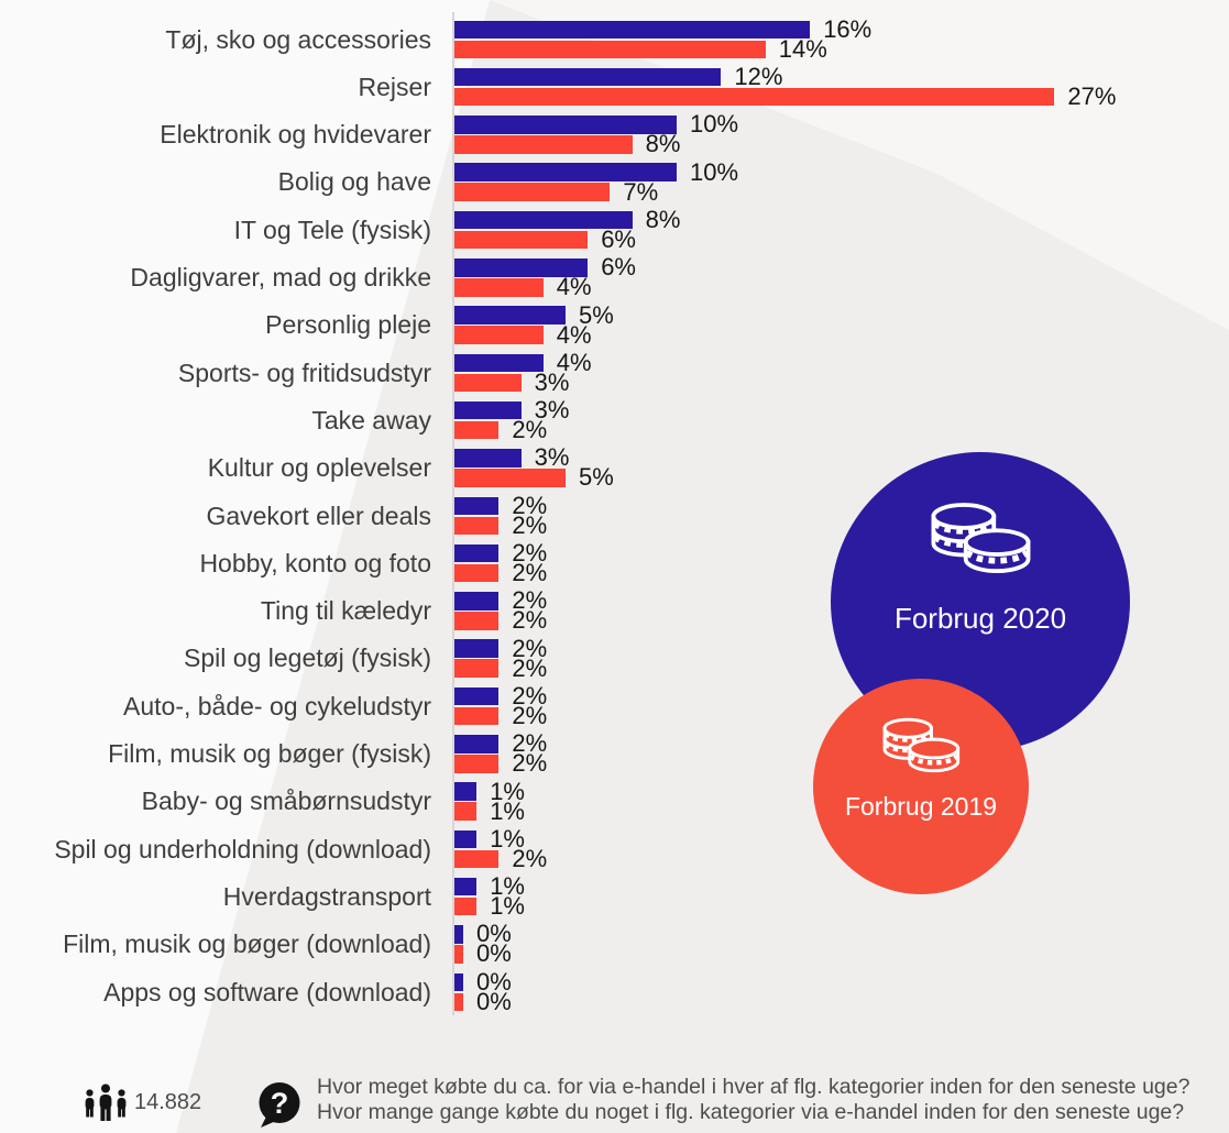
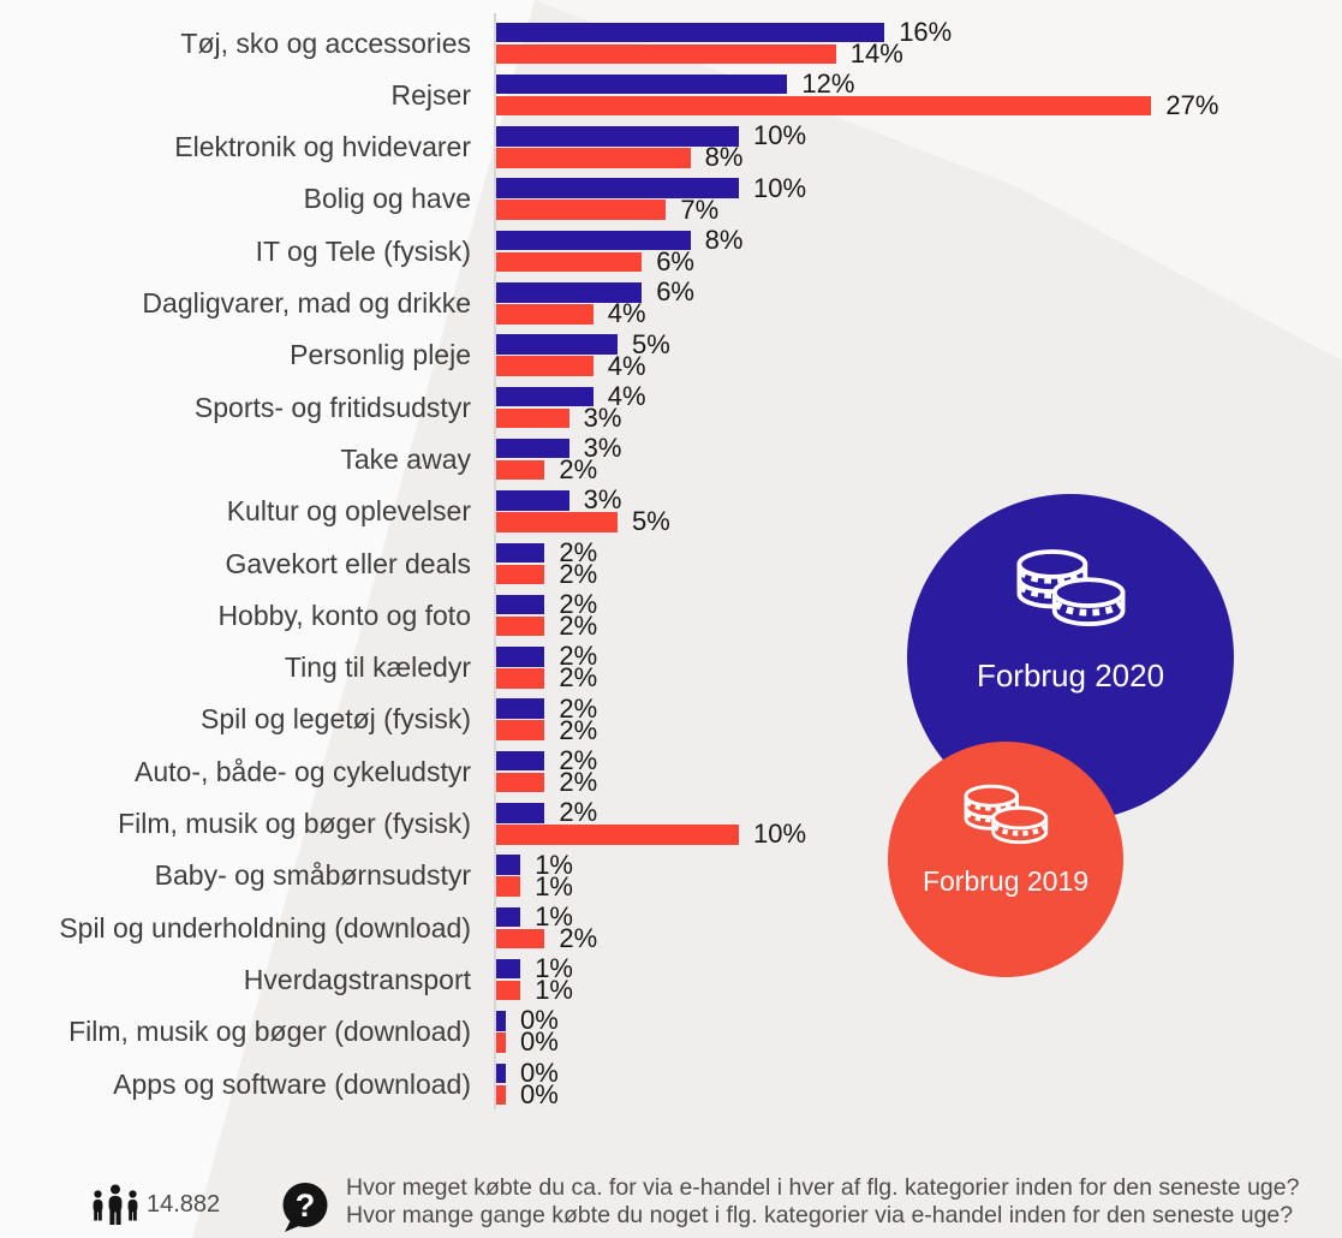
Forbrug 2019/Film, musik og bøger (fysisk): 2% -> 10%
